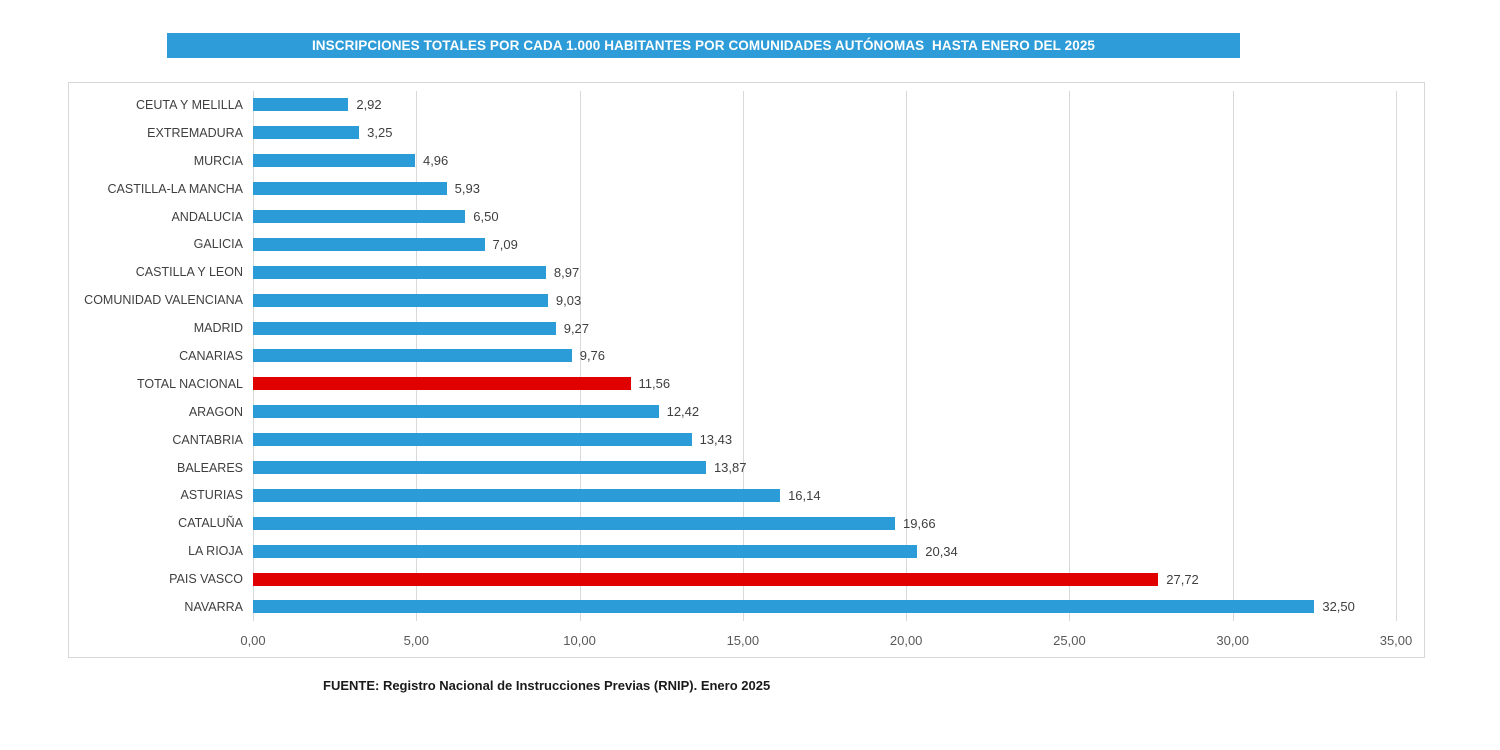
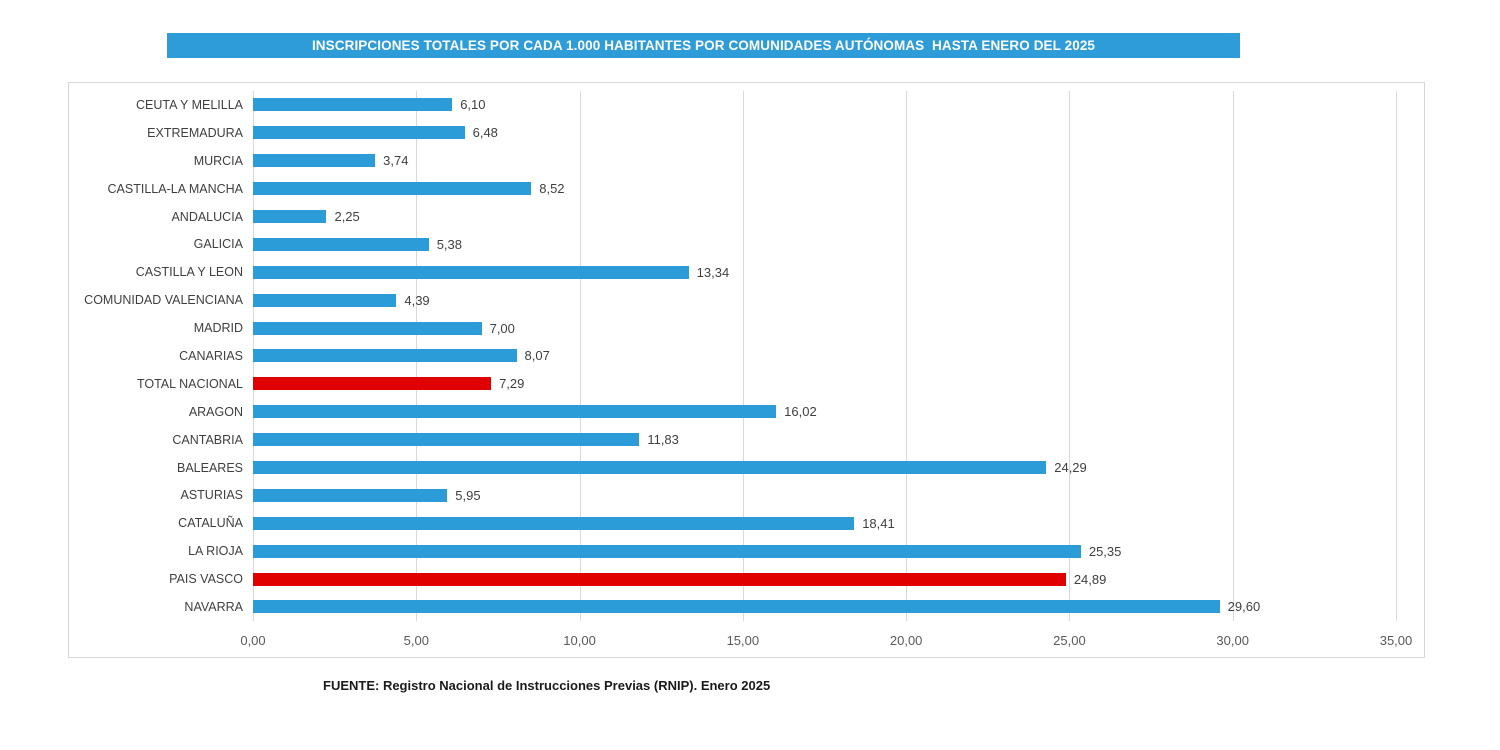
CEUTA Y MELILLA: 2,92 -> 6,10
EXTREMADURA: 3,25 -> 6,48
MURCIA: 4,96 -> 3,74
CASTILLA-LA MANCHA: 5,93 -> 8,52
ANDALUCIA: 6,50 -> 2,25
GALICIA: 7,09 -> 5,38
CASTILLA Y LEON: 8,97 -> 13,34
COMUNIDAD VALENCIANA: 9,03 -> 4,39
MADRID: 9,27 -> 7,00
CANARIAS: 9,76 -> 8,07
TOTAL NACIONAL: 11,56 -> 7,29
ARAGON: 12,42 -> 16,02
CANTABRIA: 13,43 -> 11,83
BALEARES: 13,87 -> 24,29
ASTURIAS: 16,14 -> 5,95
CATALUÑA: 19,66 -> 18,41
LA RIOJA: 20,34 -> 25,35
PAIS VASCO: 27,72 -> 24,89
NAVARRA: 32,50 -> 29,60
